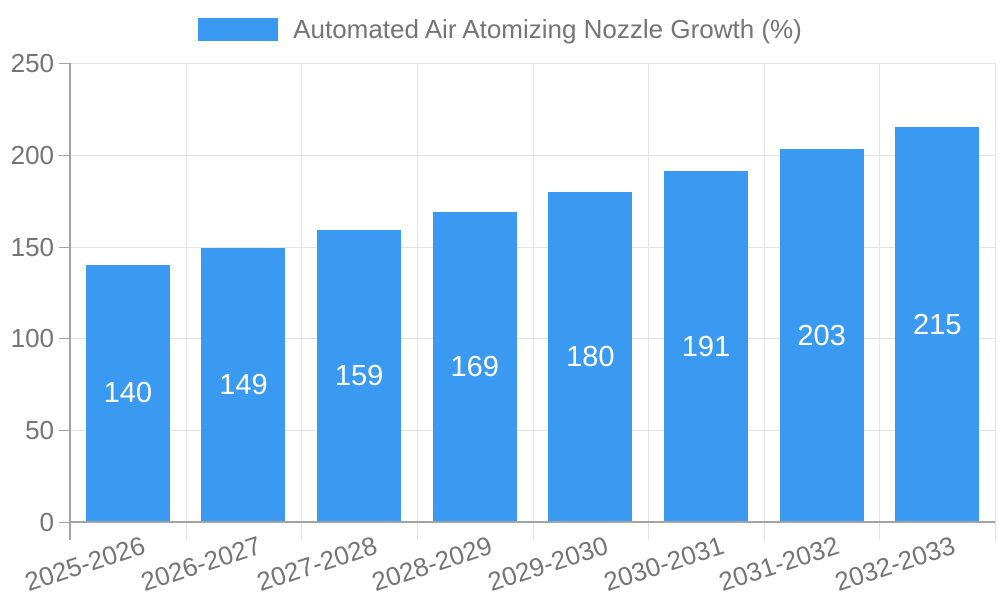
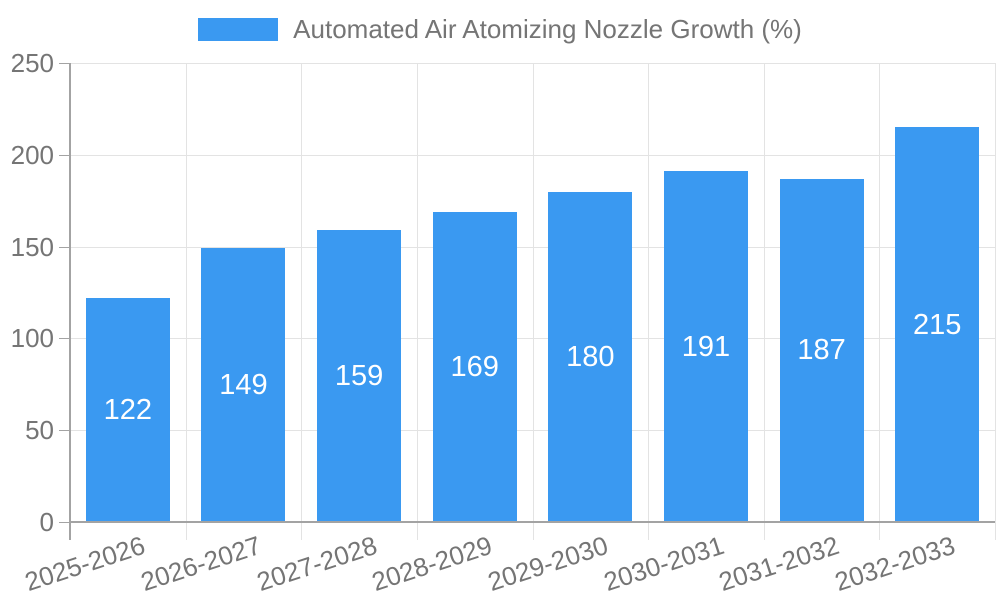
2025-2026: 140 -> 122
2031-2032: 203 -> 187
